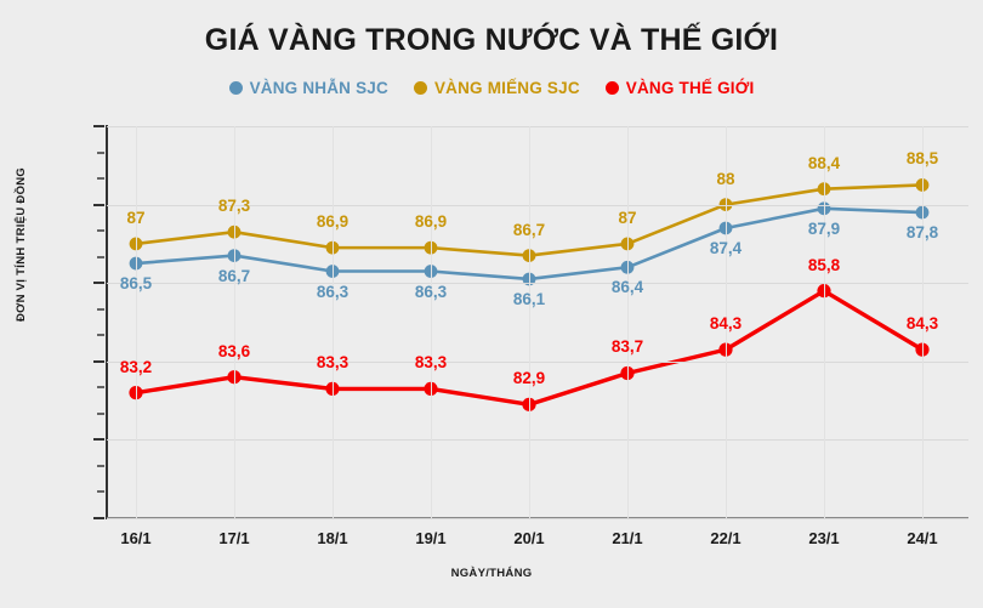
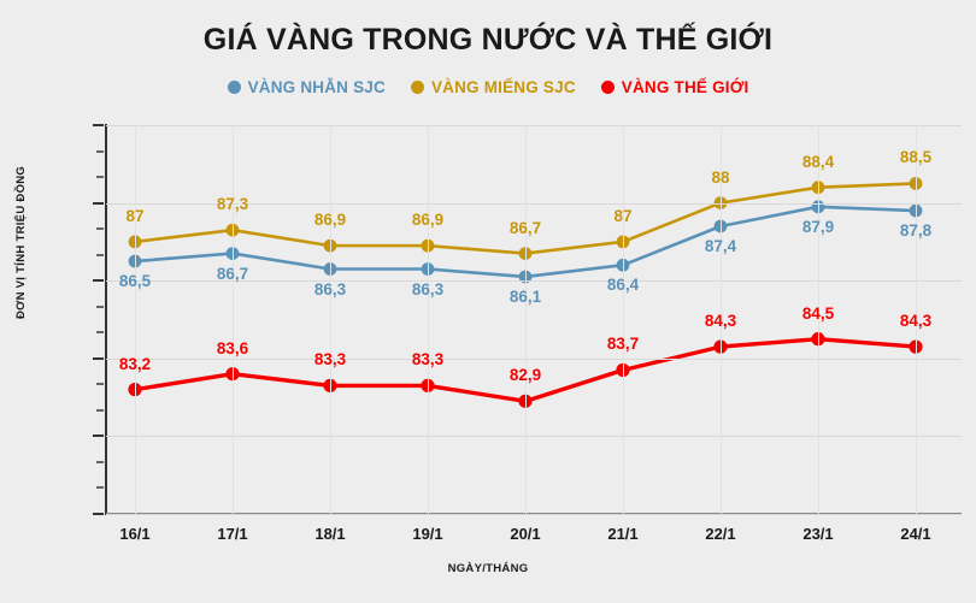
VÀNG THẾ GIỚI/23/1: 85,8 -> 84,5
